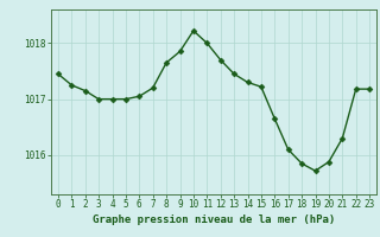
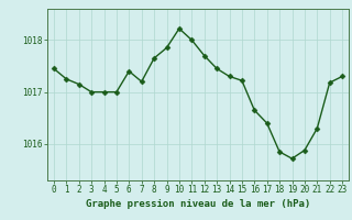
6: 1017.05 -> 1017.40
17: 1016.10 -> 1016.40
23: 1017.18 -> 1017.30
